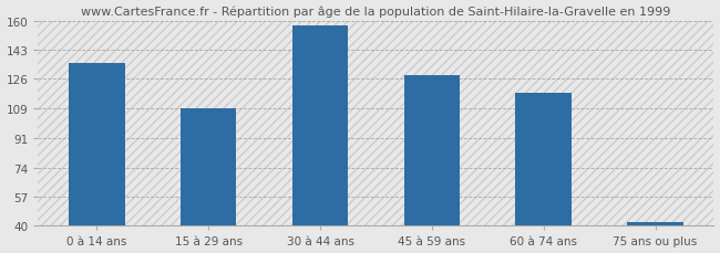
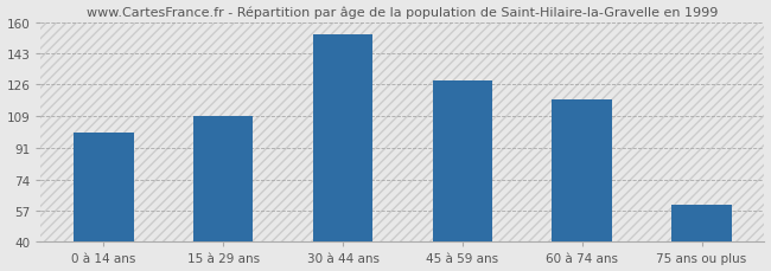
0 à 14 ans: 135 -> 100
30 à 44 ans: 157 -> 153
75 ans ou plus: 42 -> 60
